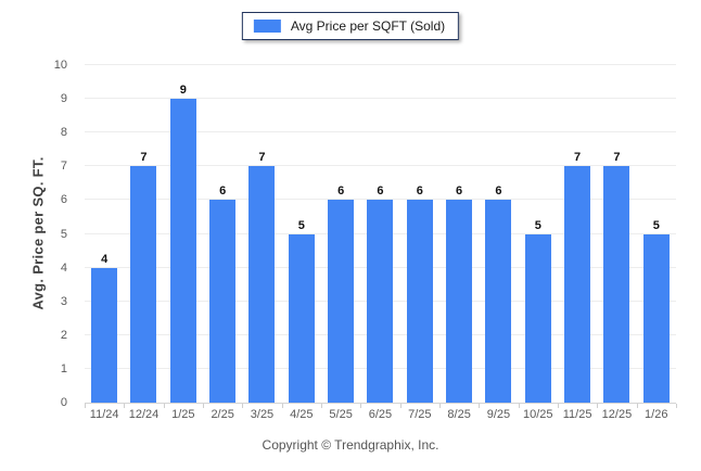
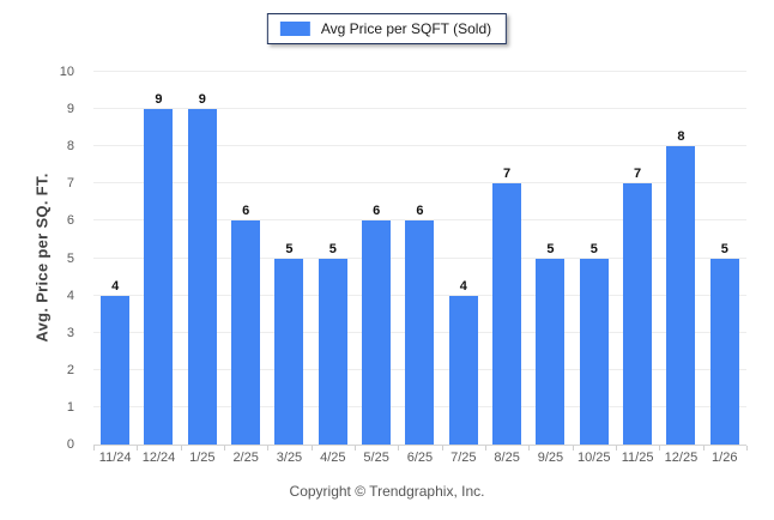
12/24: 7 -> 9
3/25: 7 -> 5
7/25: 6 -> 4
8/25: 6 -> 7
9/25: 6 -> 5
12/25: 7 -> 8
